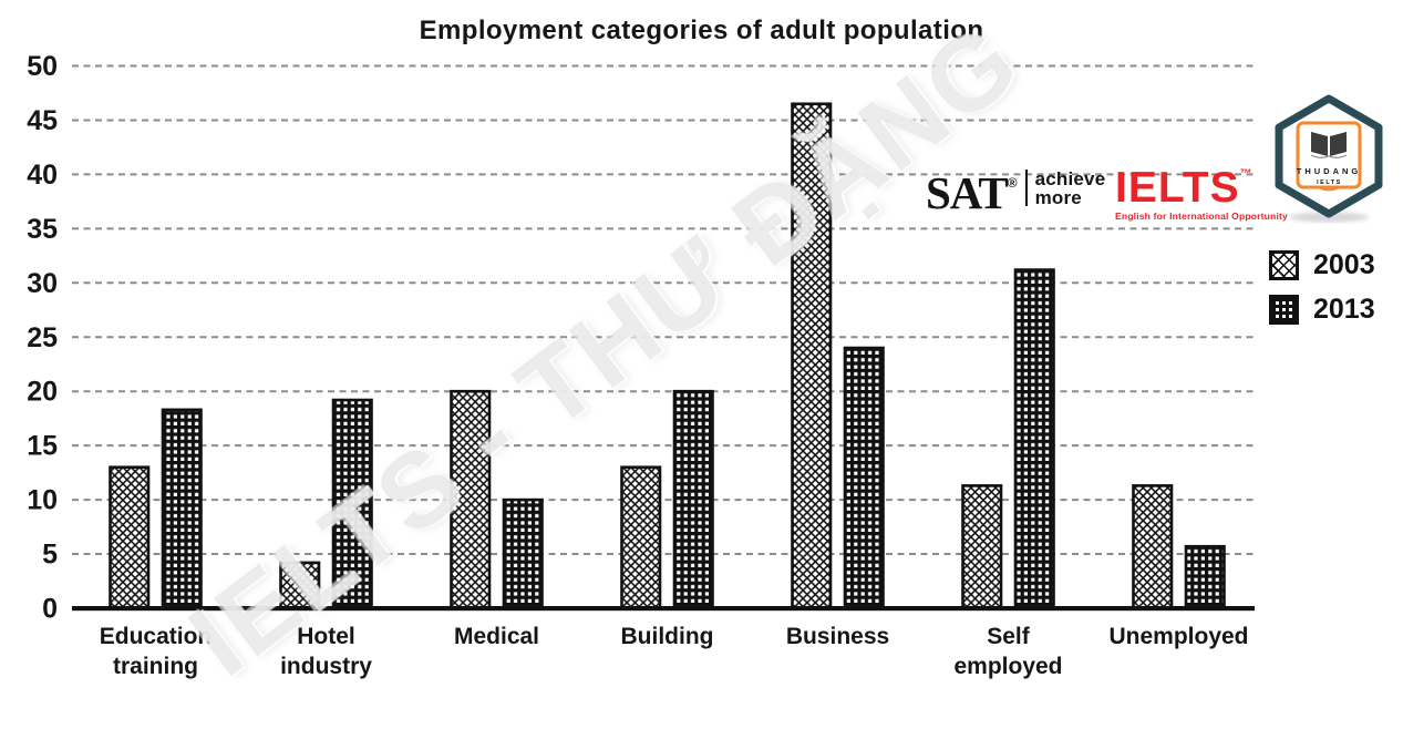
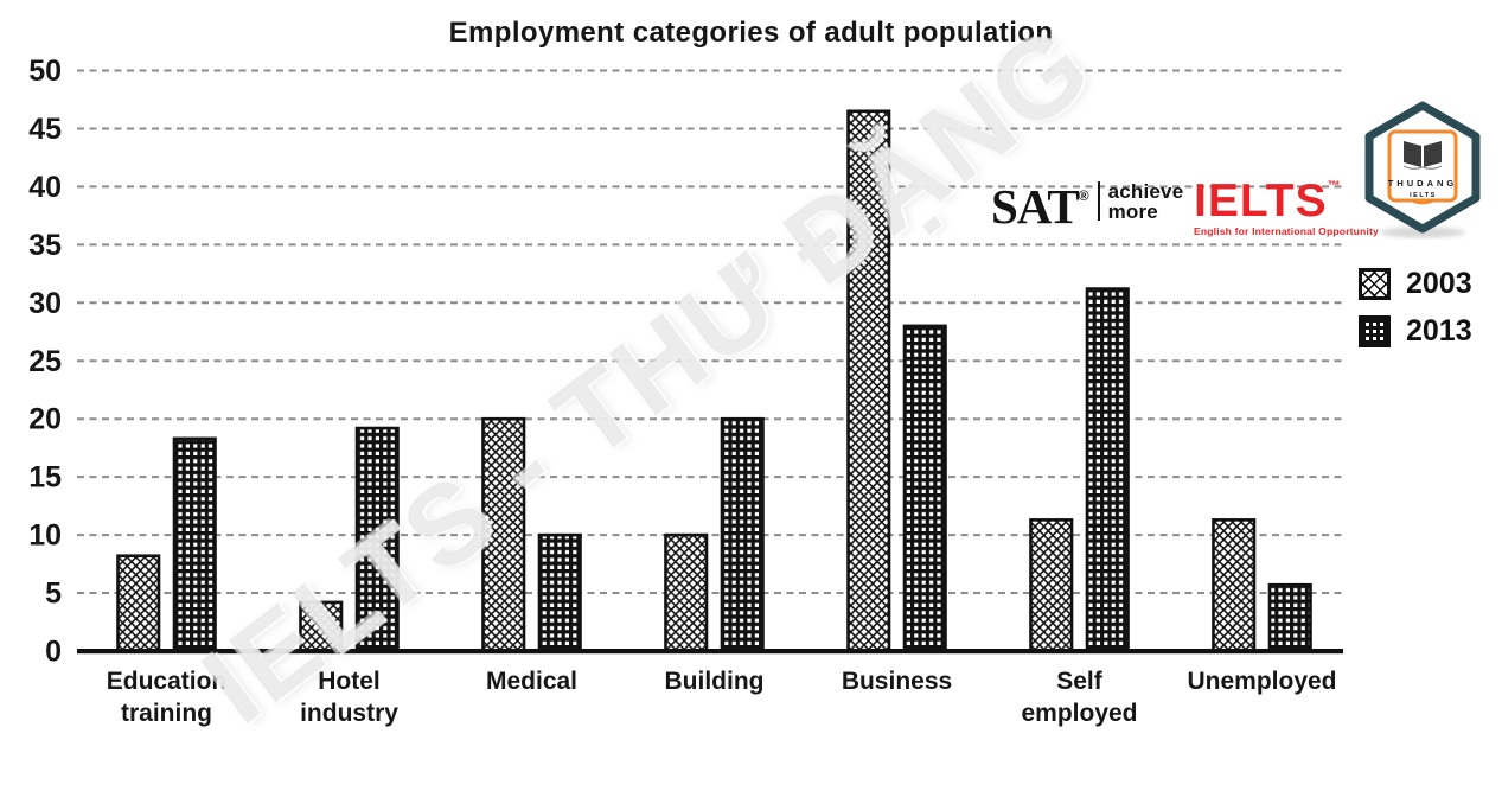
2003/Education training: 13 -> 8
2003/Building: 13 -> 10
2013/Business: 24 -> 28
